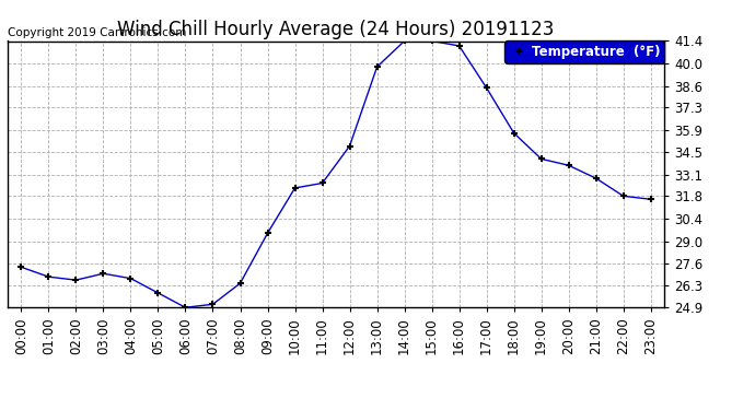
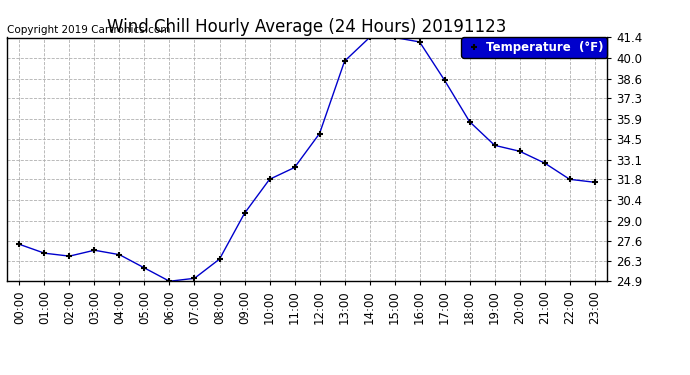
10:00: 32.3 -> 31.8
